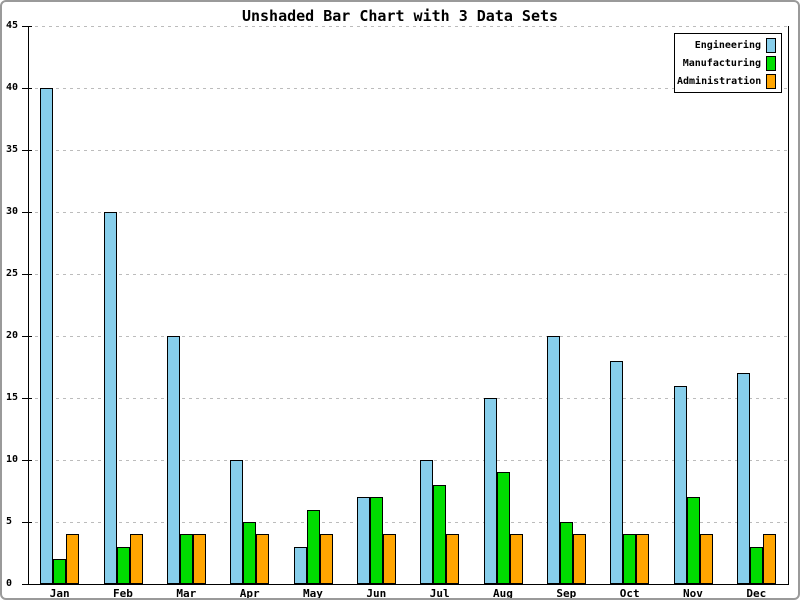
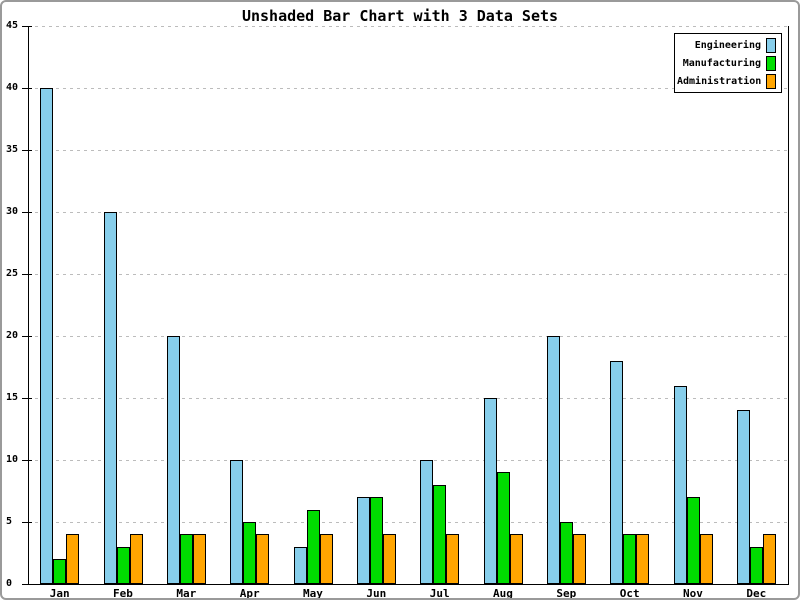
Engineering/Dec: 17 -> 14
